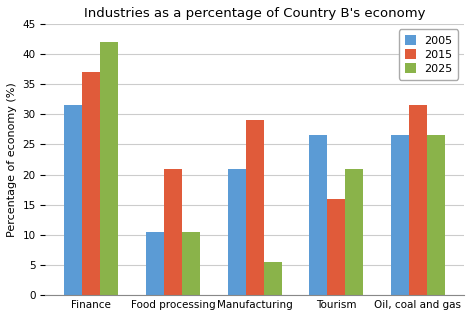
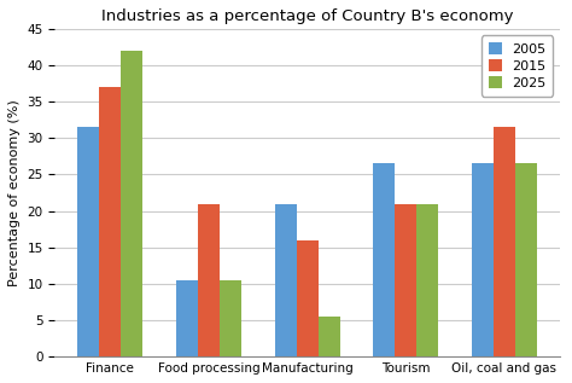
2015/Manufacturing: 29.0 -> 16.0
2015/Tourism: 16.0 -> 21.0
